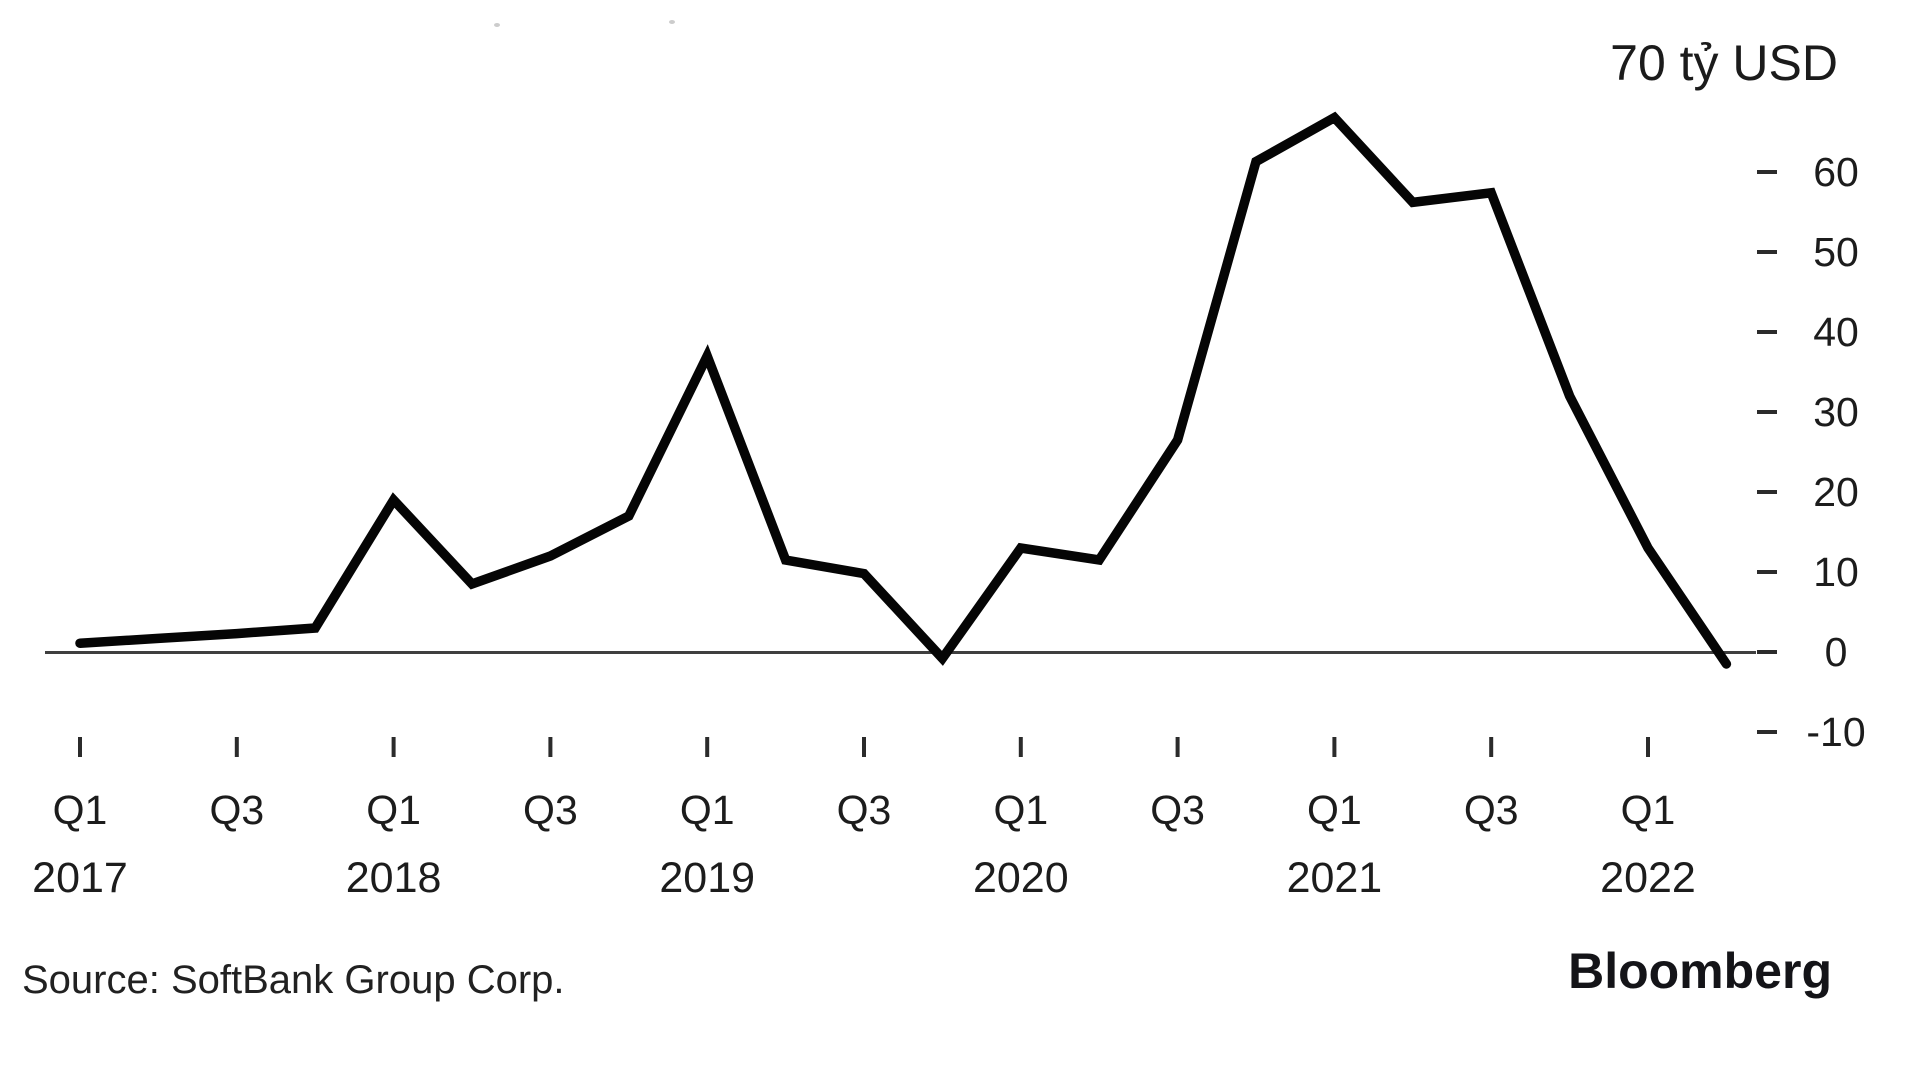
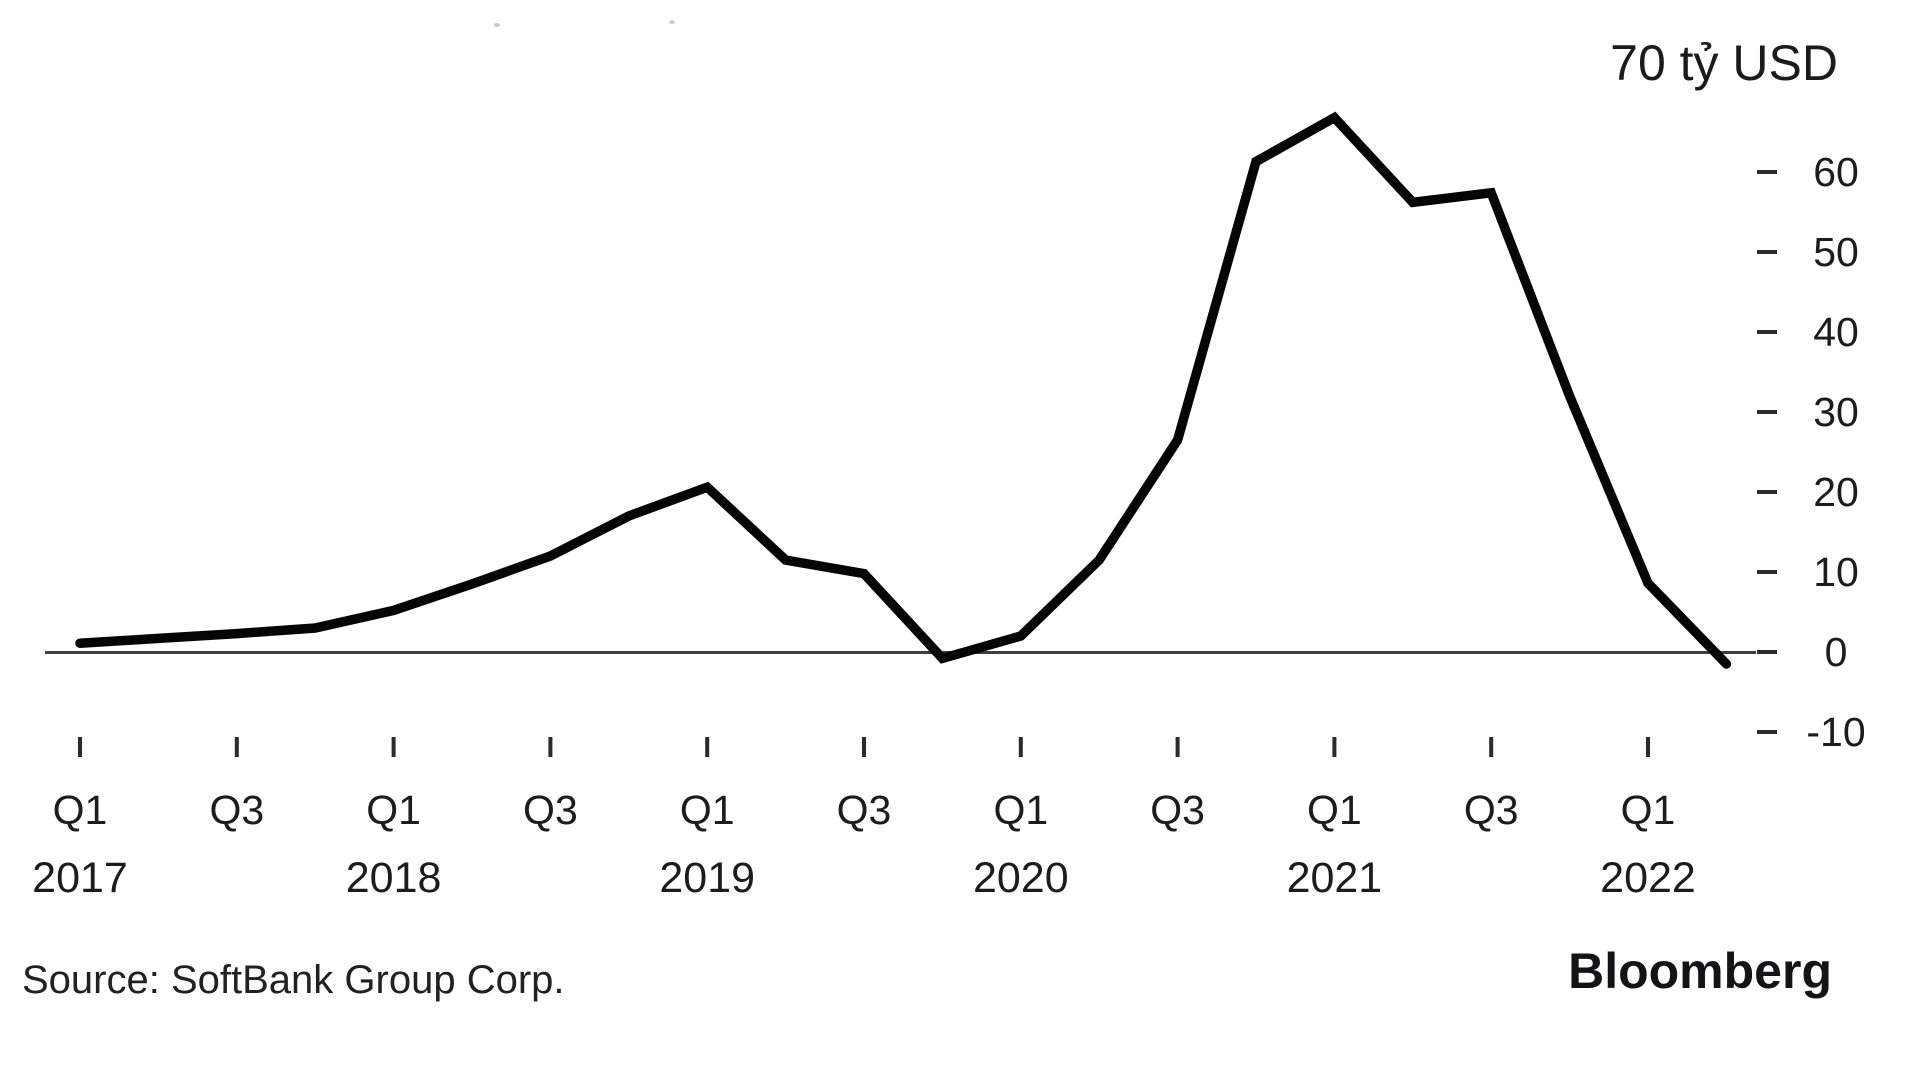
Q1 2018: 19 -> 5
Q1 2019: 37 -> 21
Q1 2020: 13 -> 2
Q1 2022: 13 -> 9
